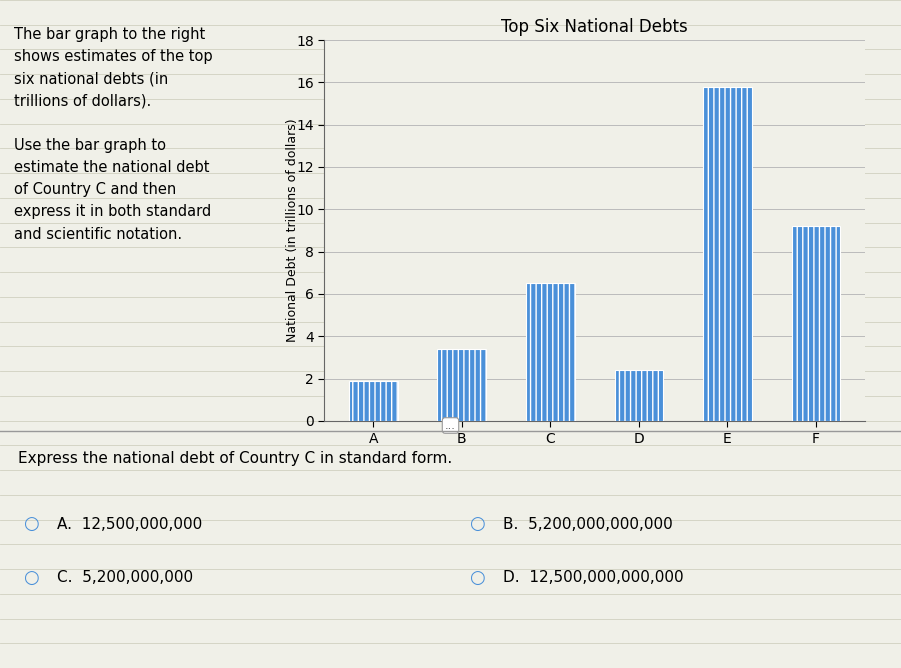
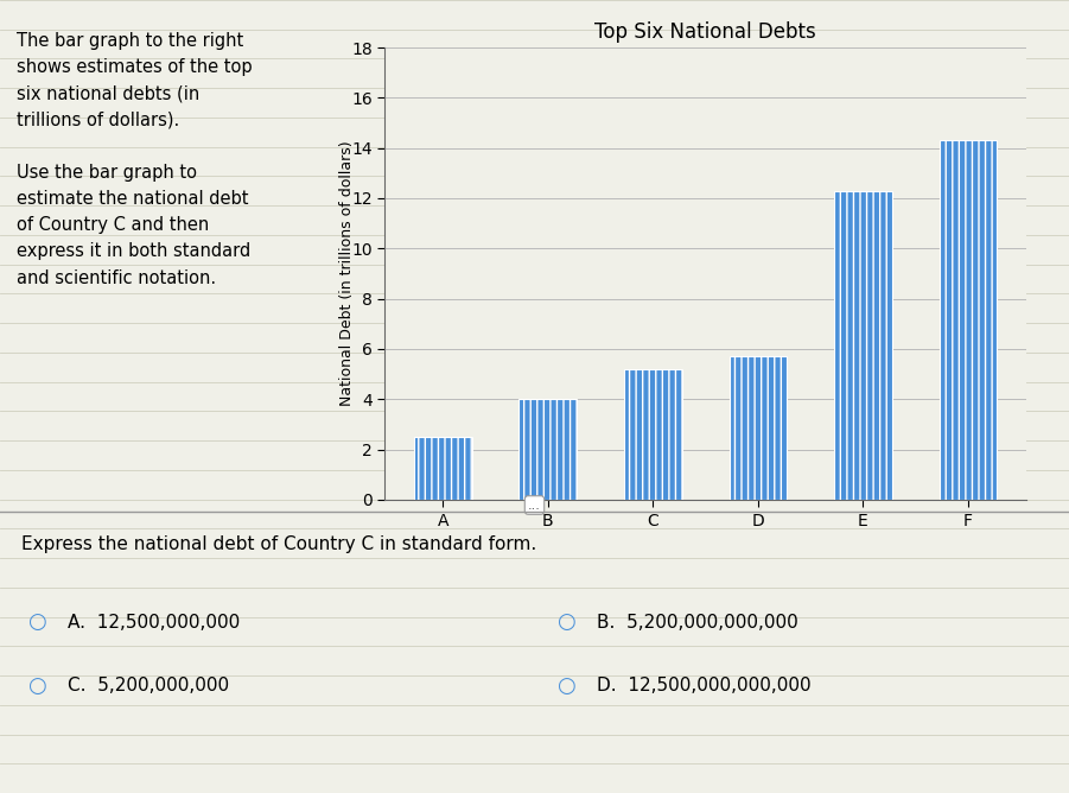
A: 1.9 -> 2.5
B: 3.4 -> 4.0
C: 6.5 -> 5.2
D: 2.4 -> 5.7
E: 15.8 -> 12.3
F: 9.2 -> 14.3
